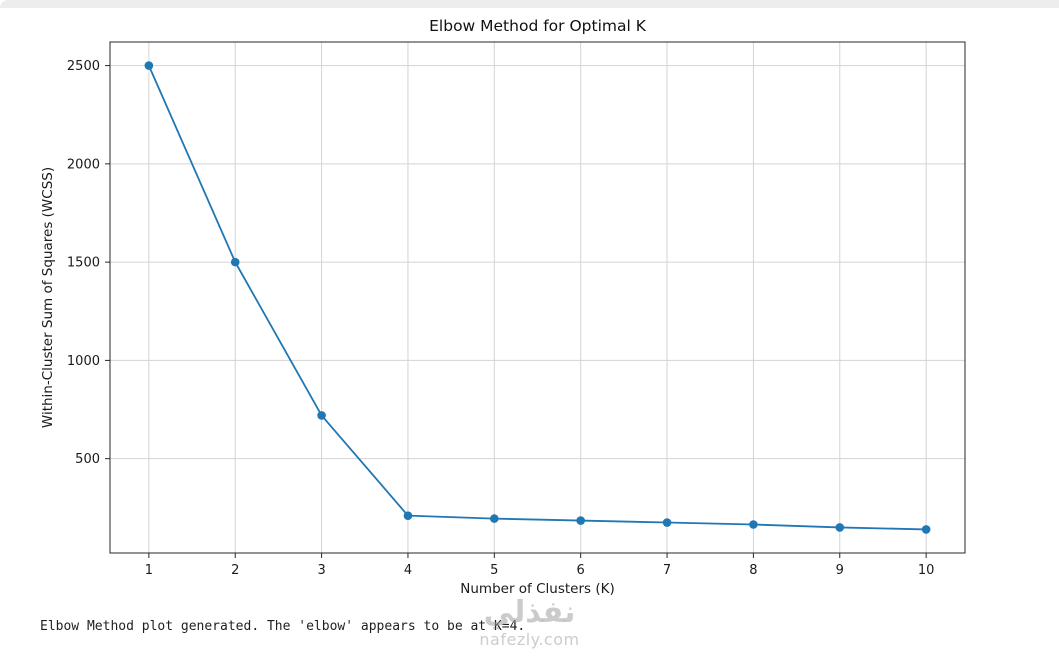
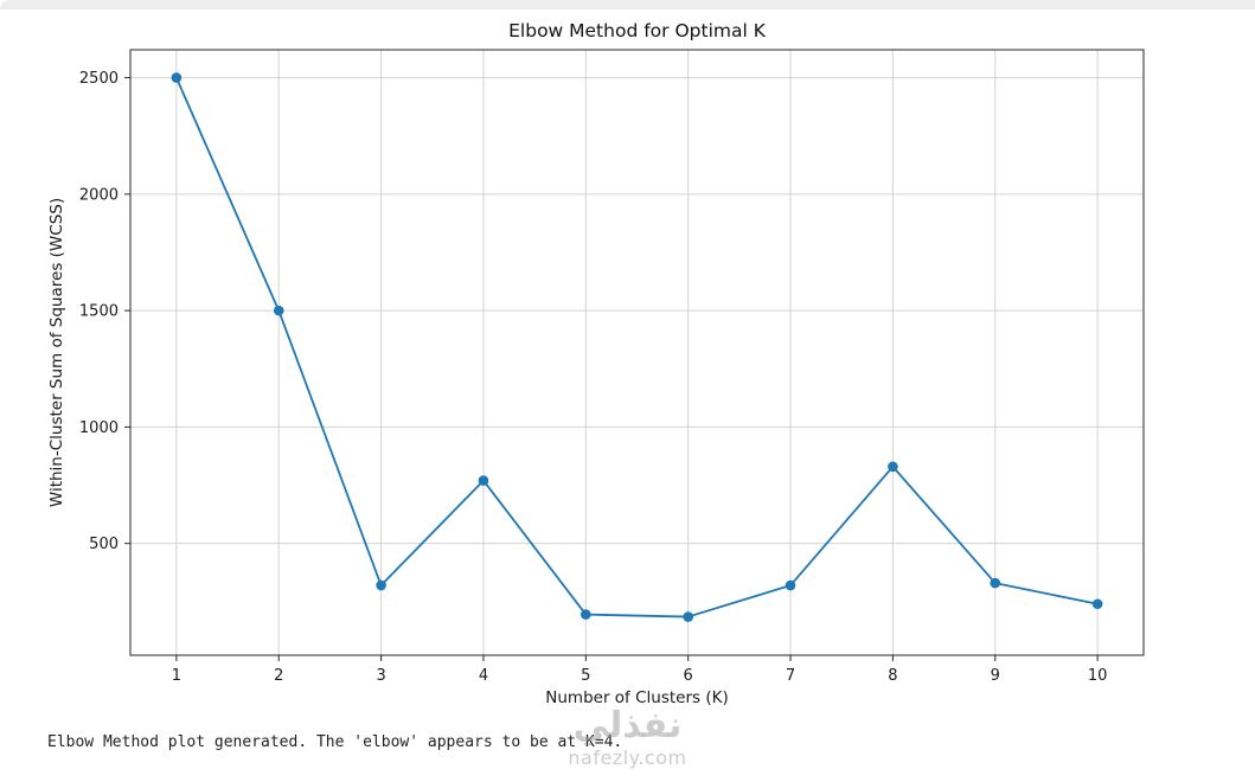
3: 720 -> 320
4: 210 -> 770
7: 180 -> 320
8: 160 -> 830
9: 150 -> 330
10: 140 -> 240
